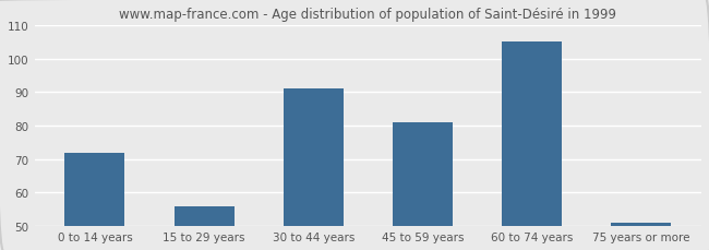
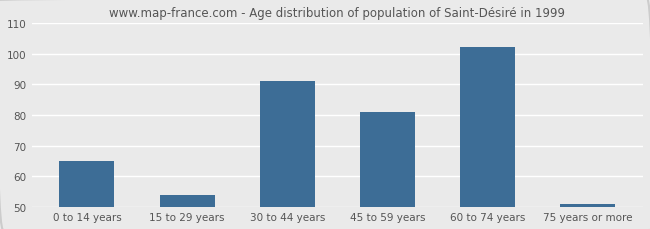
0 to 14 years: 72 -> 65
15 to 29 years: 56 -> 54
60 to 74 years: 105 -> 102
